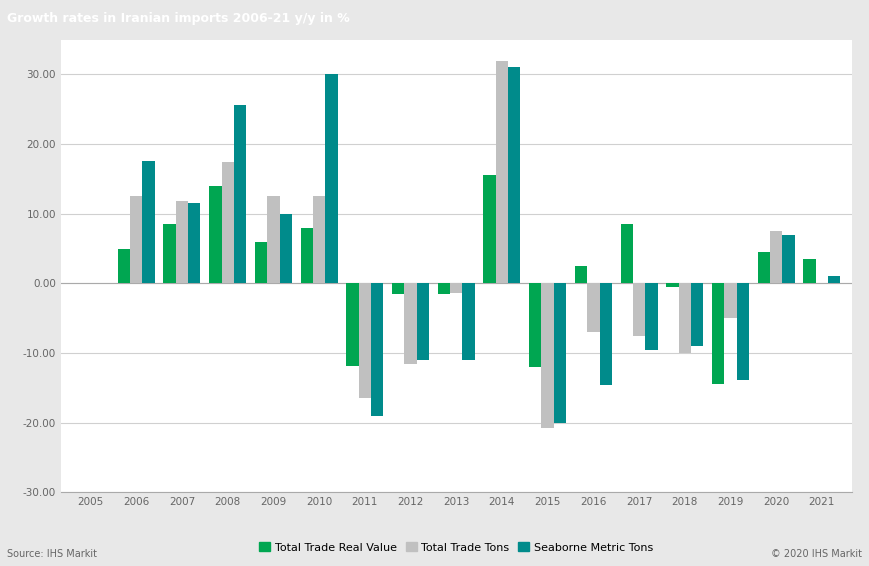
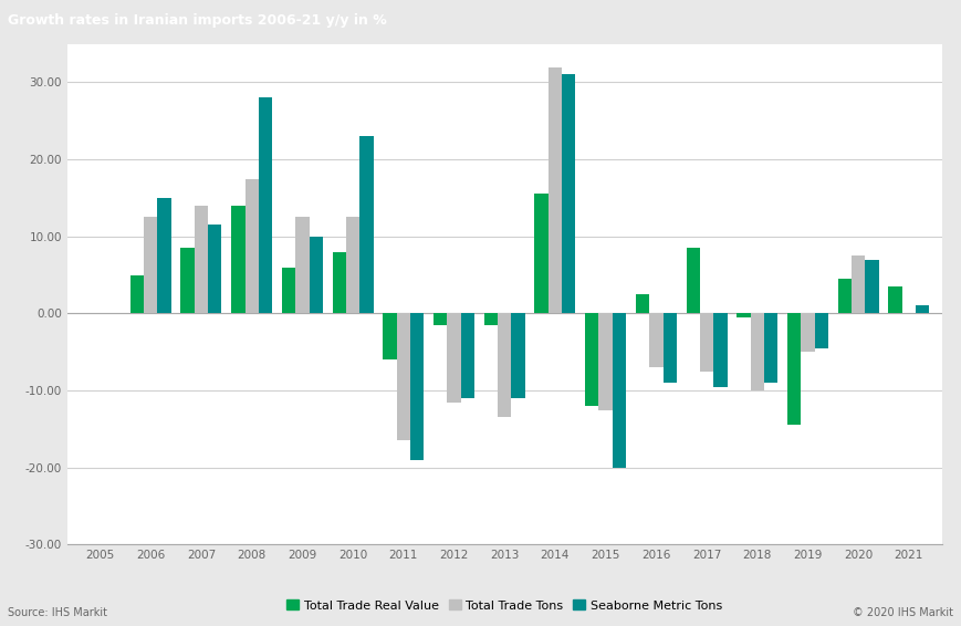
Seaborne Metric Tons/2006: 17.6 -> 15.0
Total Trade Tons/2007: 11.8 -> 14.0
Seaborne Metric Tons/2008: 25.6 -> 28.0
Seaborne Metric Tons/2010: 30.0 -> 23.0
Total Trade Real Value/2011: -11.8 -> -6.0
Total Trade Tons/2013: -1.4 -> -13.5
Total Trade Tons/2015: -20.8 -> -12.5
Seaborne Metric Tons/2016: -14.6 -> -9.0
Seaborne Metric Tons/2019: -13.8 -> -4.5
